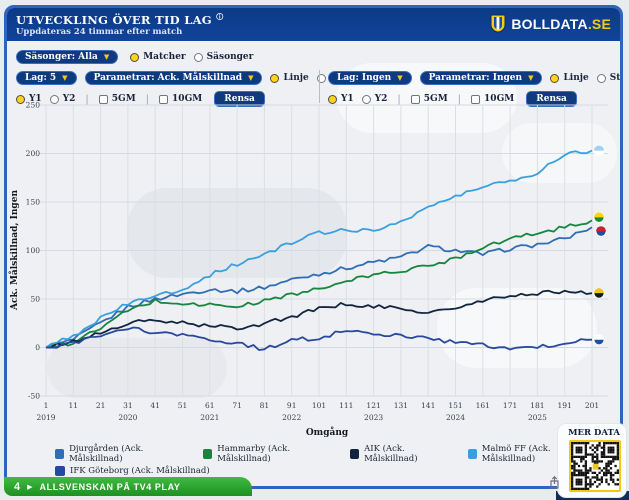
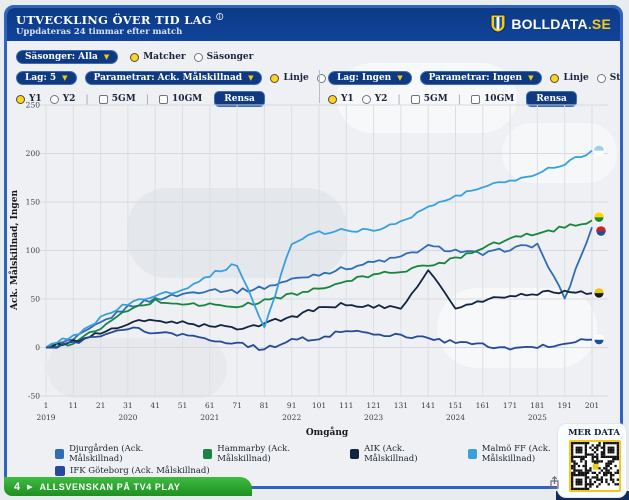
Malmö FF (Ack. Målskillnad)/81: 100 -> 20
AIK (Ack. Målskillnad)/141: 40 -> 80
Djurgården (Ack. Målskillnad)/191: 110 -> 50
Malmö FF (Ack. Målskillnad)/191: 200 -> 190
